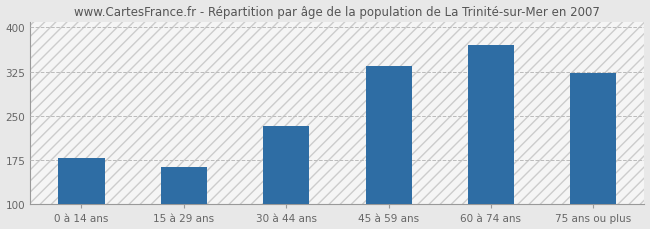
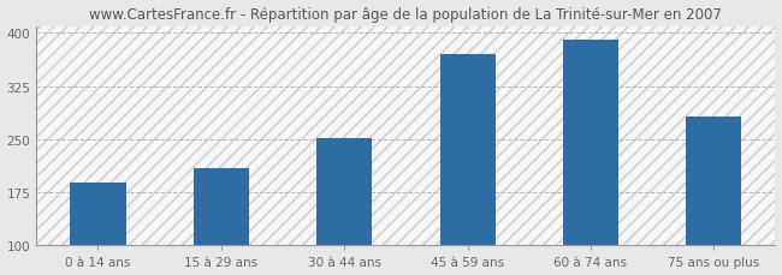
0 à 14 ans: 178 -> 188
15 à 29 ans: 163 -> 210
30 à 44 ans: 233 -> 252
45 à 59 ans: 335 -> 370
60 à 74 ans: 370 -> 390
75 ans ou plus: 323 -> 282
